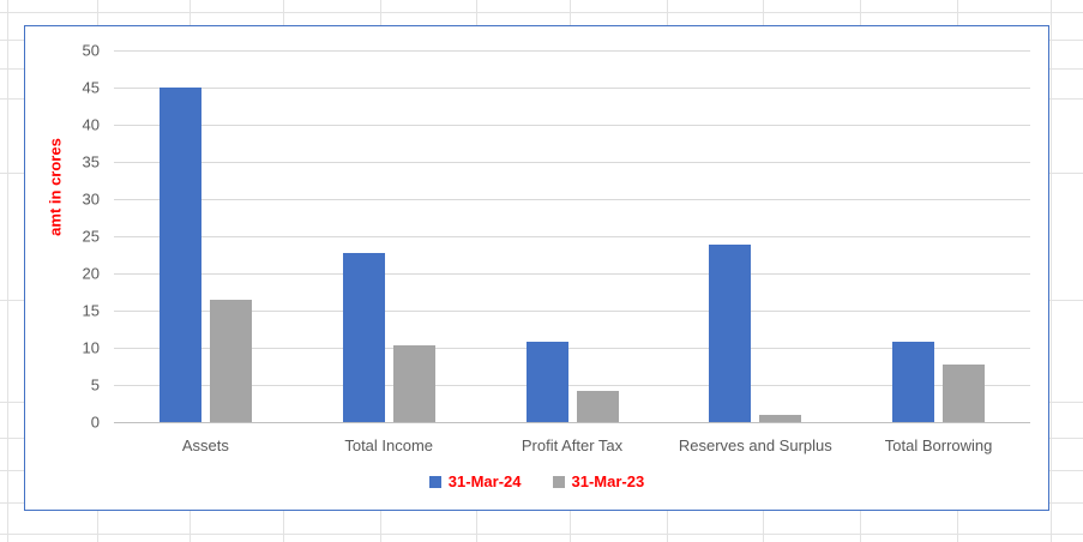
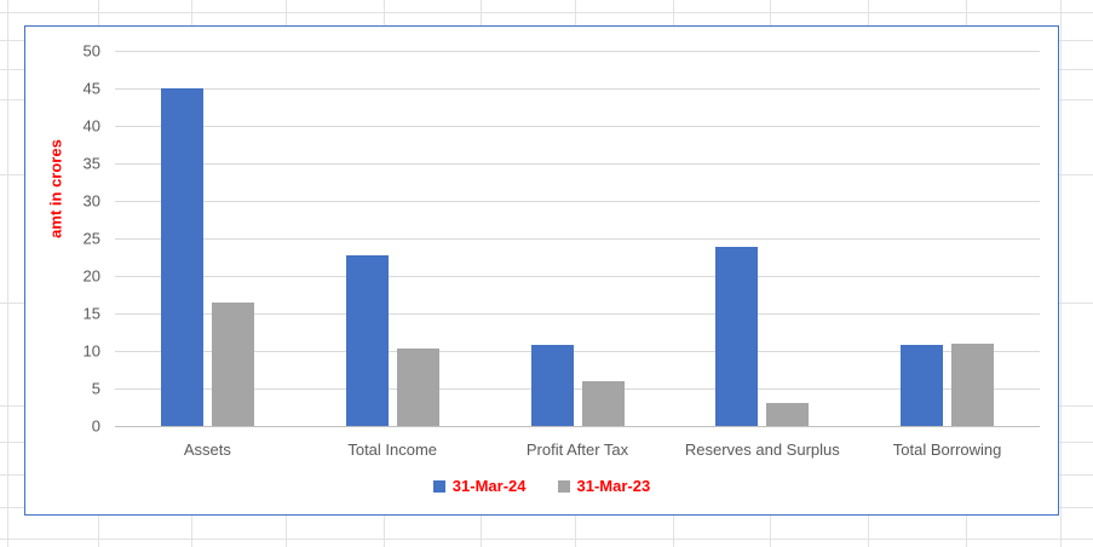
31-Mar-23/Profit After Tax: 4 -> 6
31-Mar-23/Reserves and Surplus: 1 -> 3
31-Mar-23/Total Borrowing: 8 -> 11
